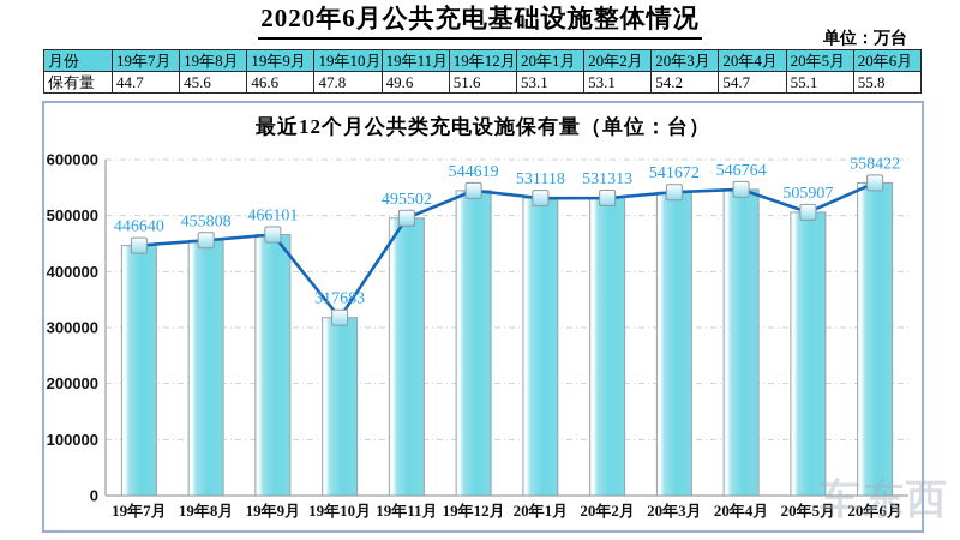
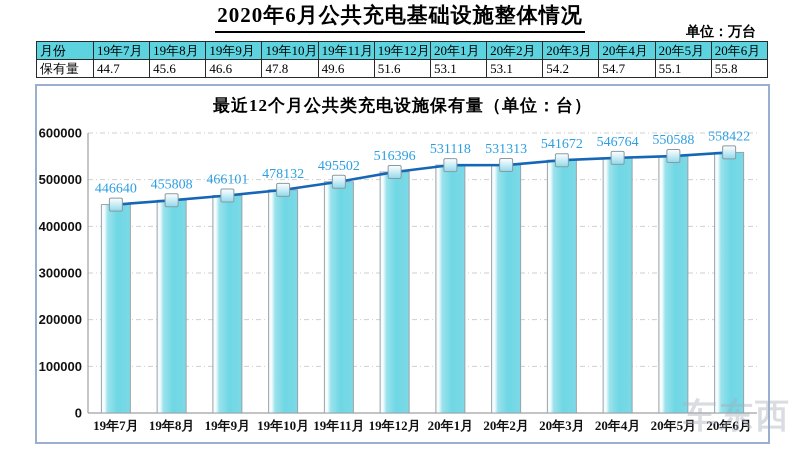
19年10月: 317683 -> 478132
19年12月: 544619 -> 516396
20年5月: 505907 -> 550588
